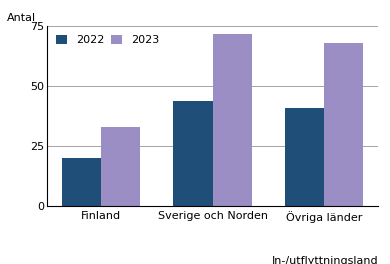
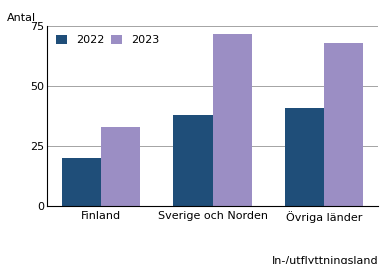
2022/Sverige och Norden: 44 -> 38
